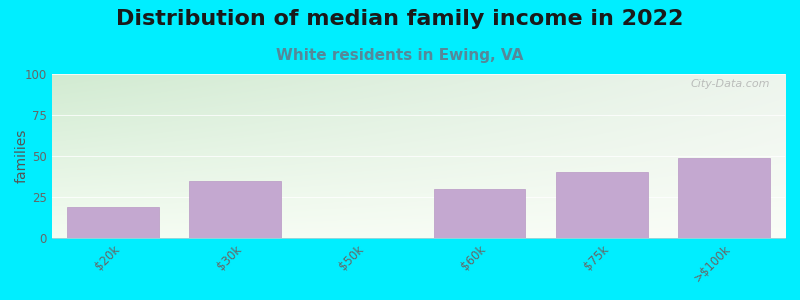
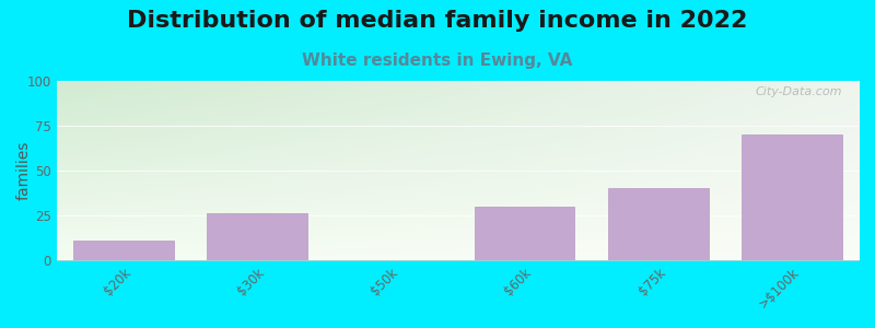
$20k: 19 -> 11
$30k: 35 -> 26
>$100k: 49 -> 70
